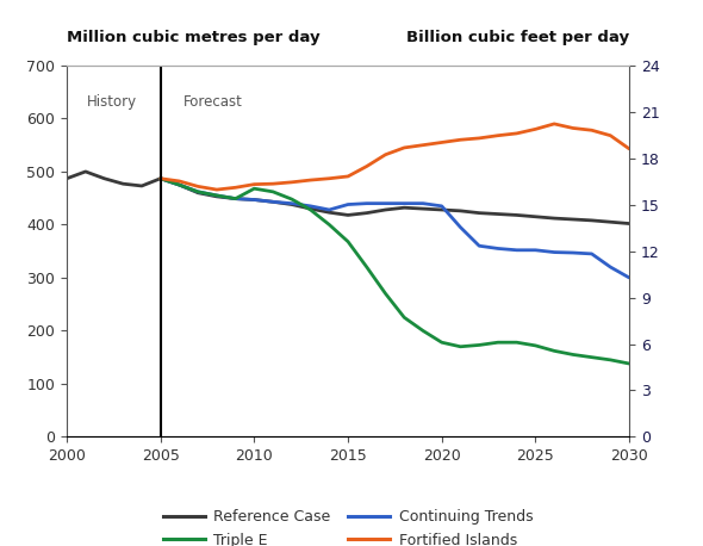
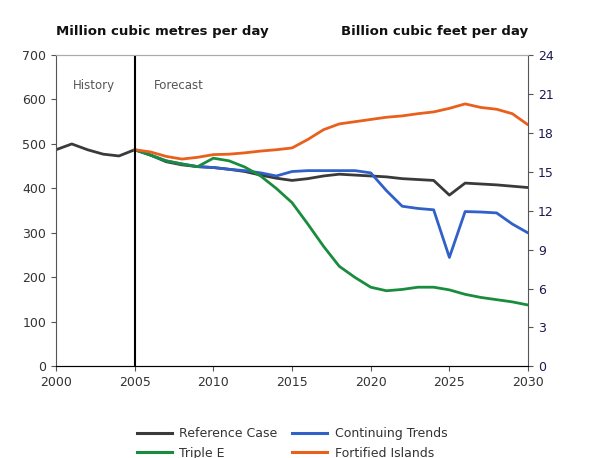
Reference Case/2025: 415 -> 385
Continuing Trends/2025: 352 -> 245
